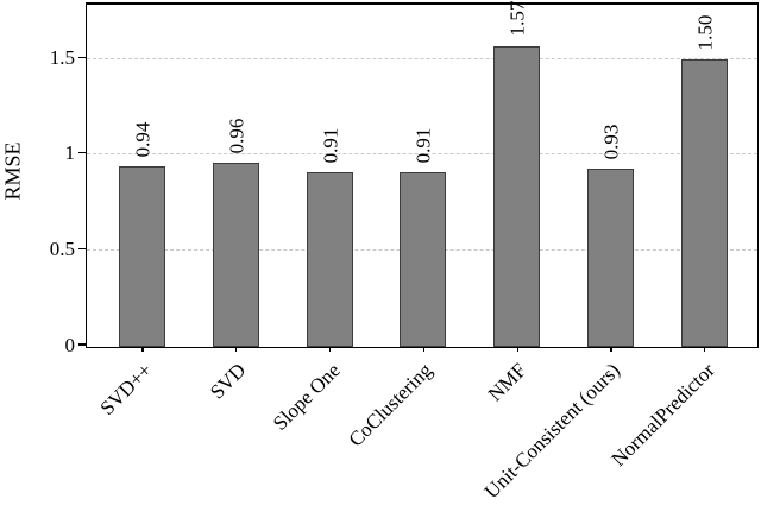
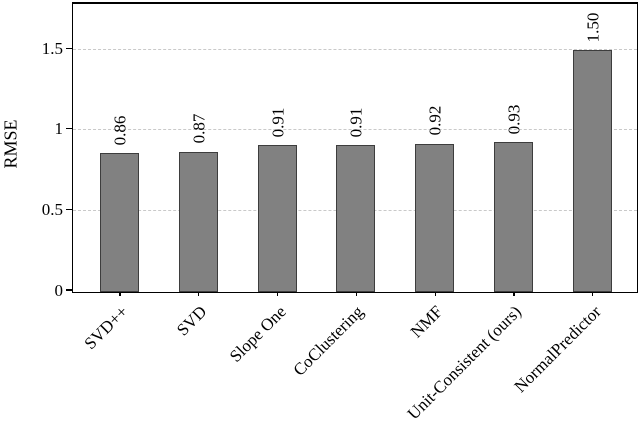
SVD++: 0.94 -> 0.86
SVD: 0.96 -> 0.87
NMF: 1.57 -> 0.92
